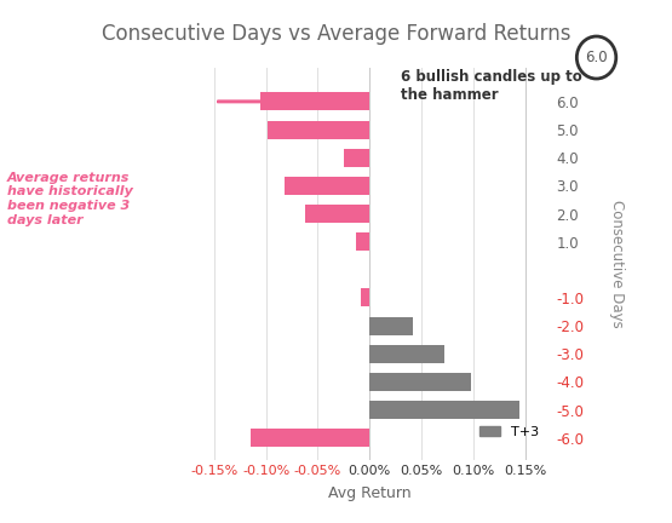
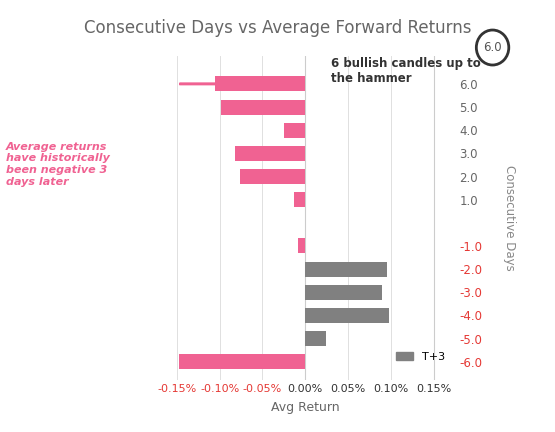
2.0: -0.062% -> -0.076%
-2.0: 0.042% -> 0.096%
-3.0: 0.072% -> 0.090%
-5.0: 0.145% -> 0.024%
-6.0: -0.115% -> -0.148%
